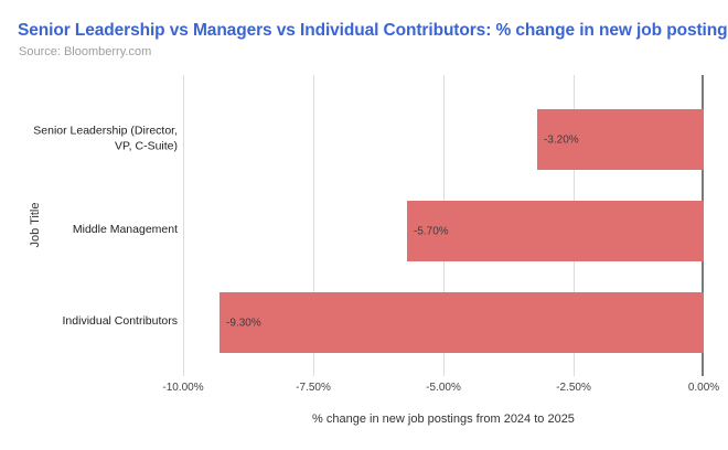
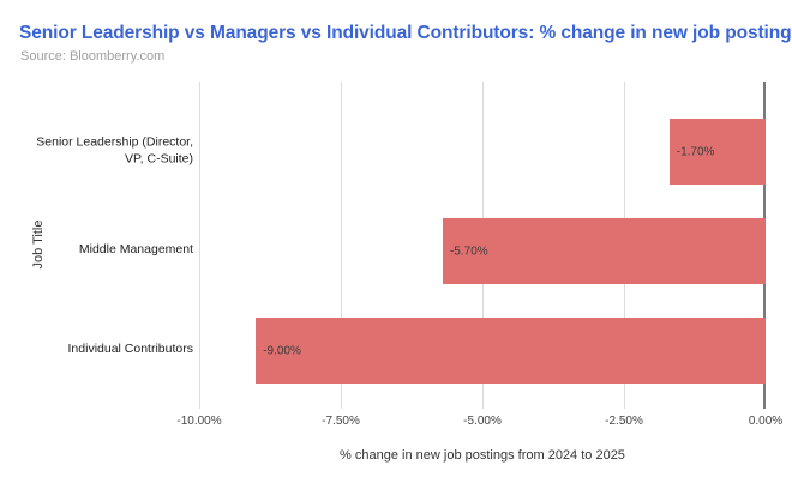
Senior Leadership (Director, VP, C-Suite): -3.20% -> -1.70%
Individual Contributors: -9.30% -> -9.00%
